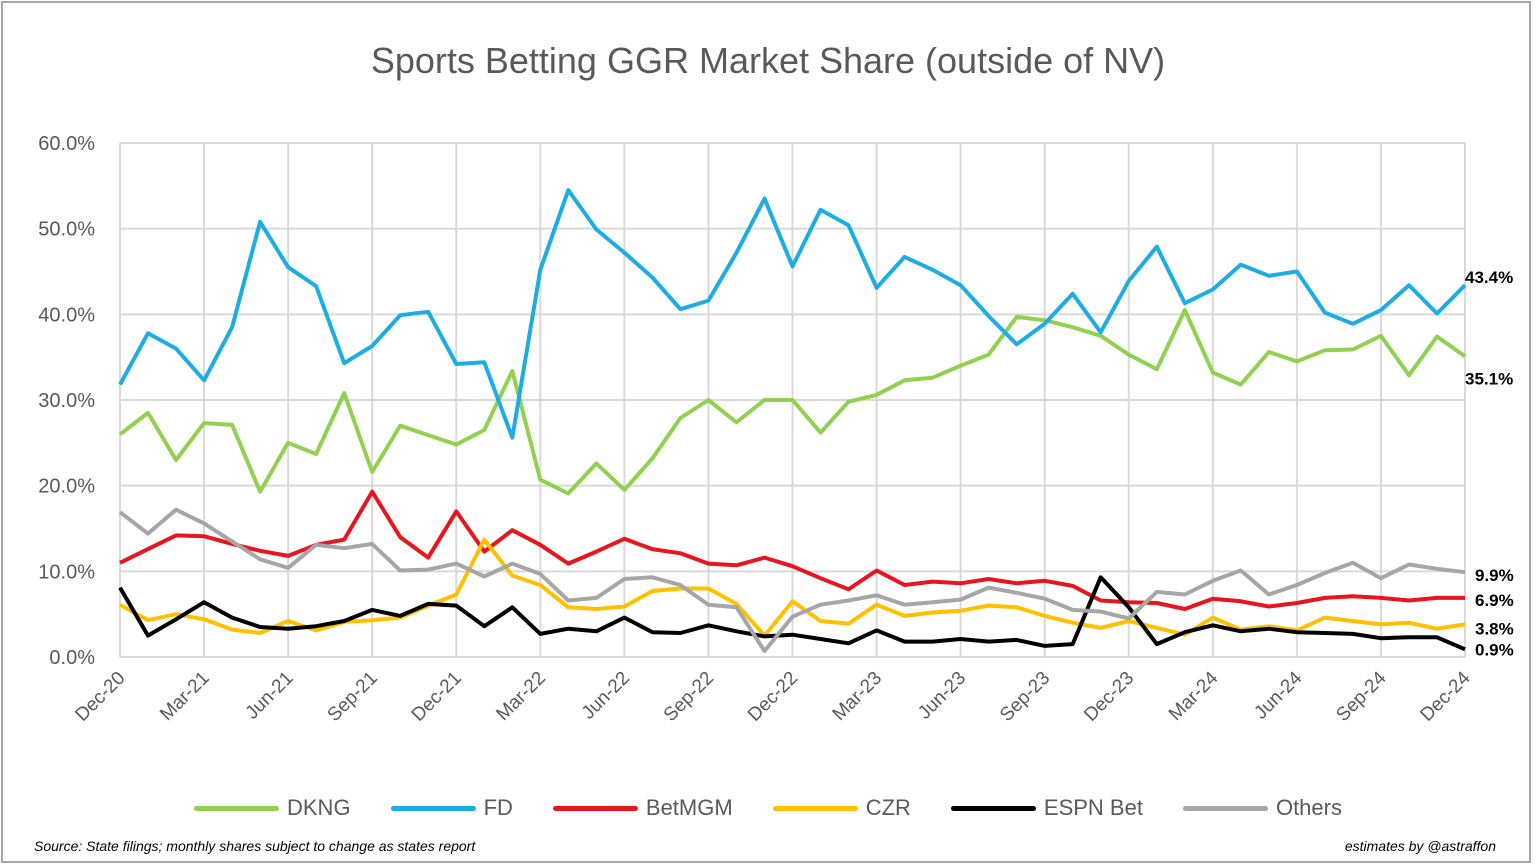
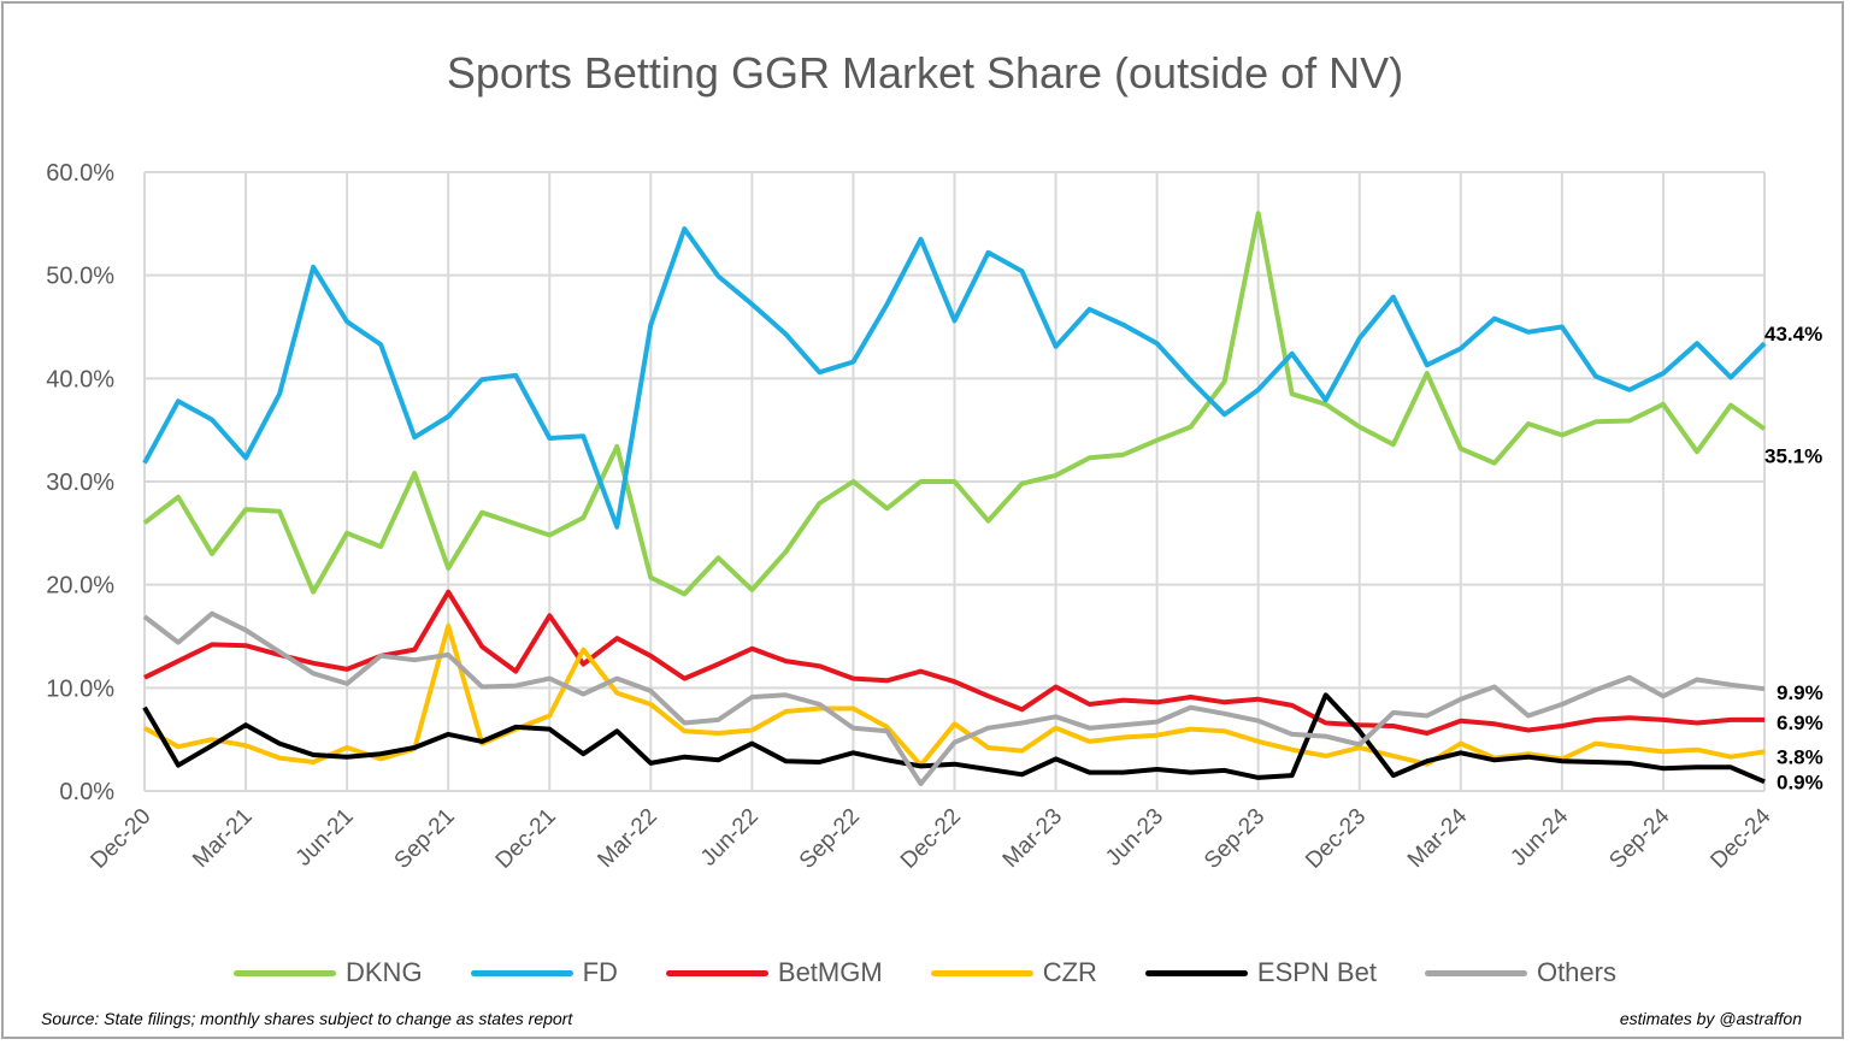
CZR/Sep-21: 4% -> 16%
DKNG/Sep-23: 39% -> 56%
